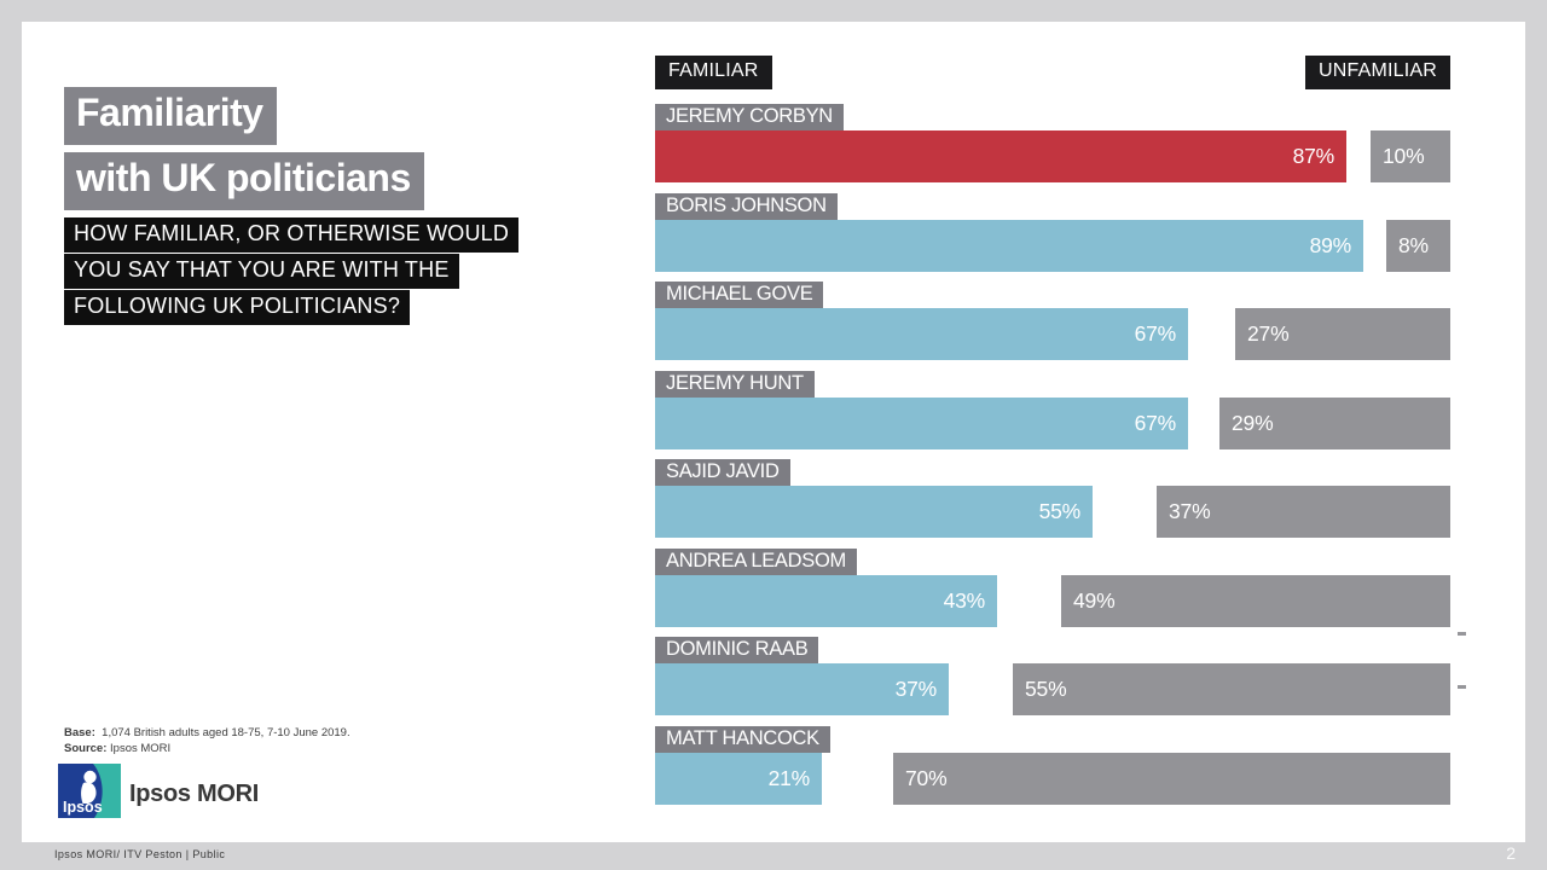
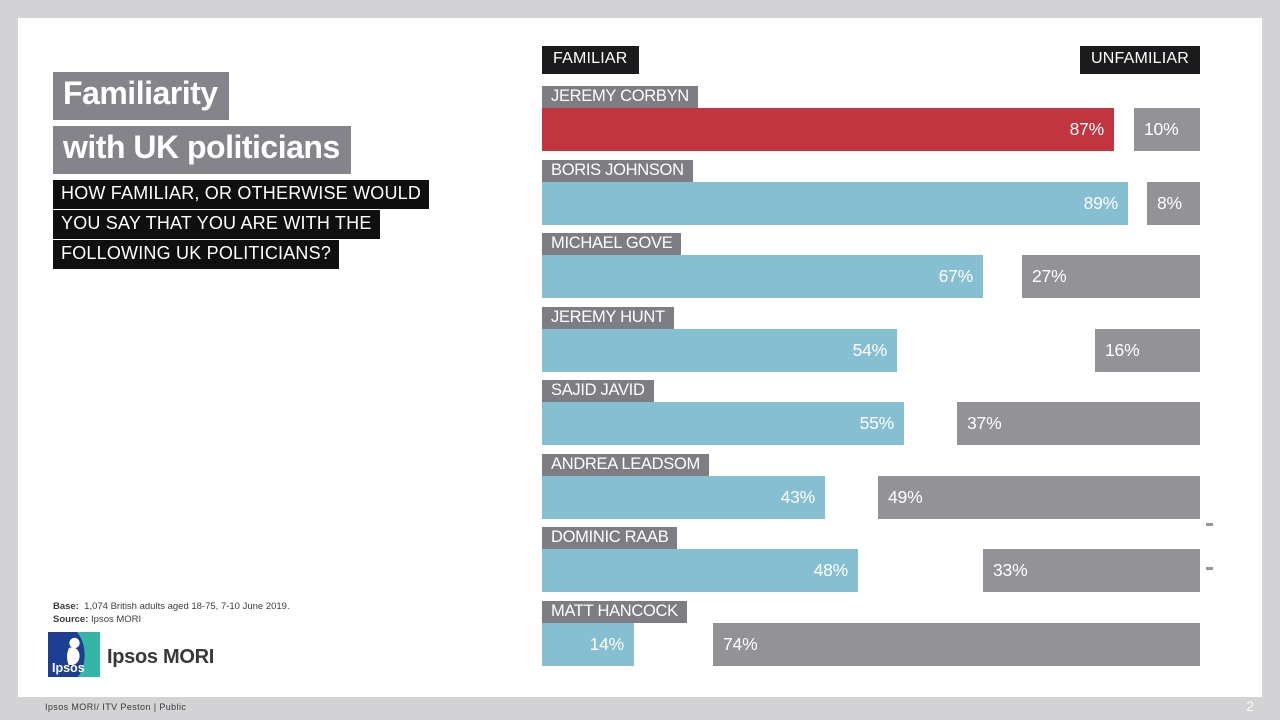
FAMILIAR/JEREMY HUNT: 67% -> 54%
UNFAMILIAR/JEREMY HUNT: 29% -> 16%
FAMILIAR/DOMINIC RAAB: 37% -> 48%
UNFAMILIAR/DOMINIC RAAB: 55% -> 33%
FAMILIAR/MATT HANCOCK: 21% -> 14%
UNFAMILIAR/MATT HANCOCK: 70% -> 74%
